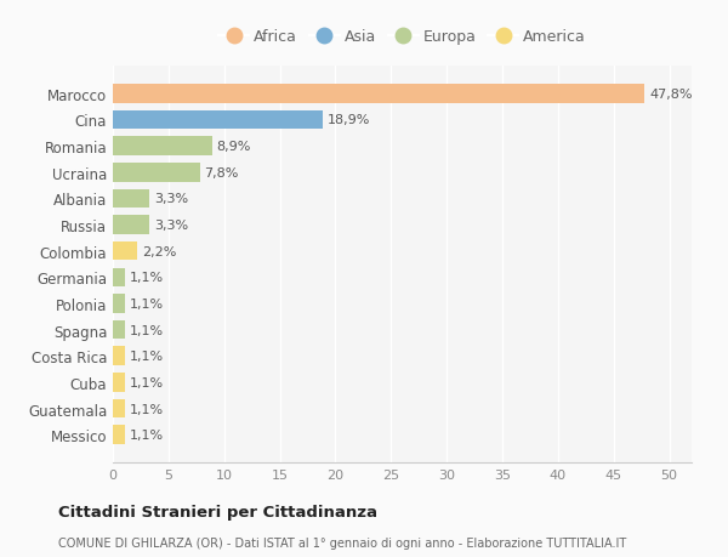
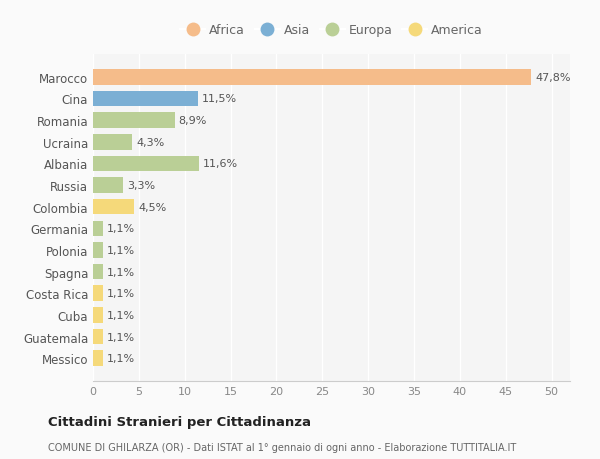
Cina: 18,9% -> 11,5%
Ucraina: 7,8% -> 4,3%
Albania: 3,3% -> 11,6%
Colombia: 2,2% -> 4,5%
